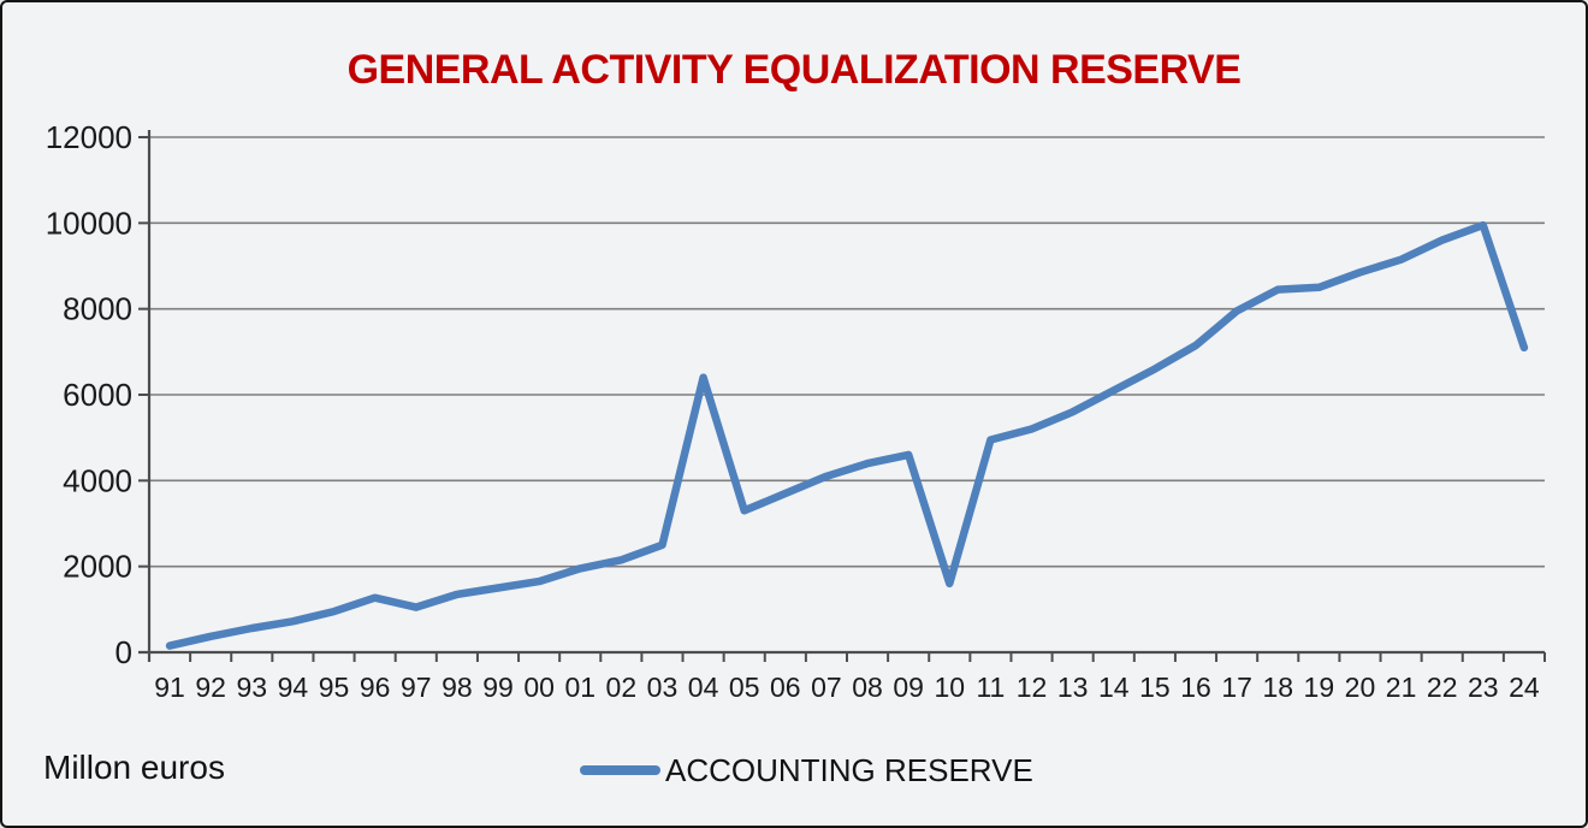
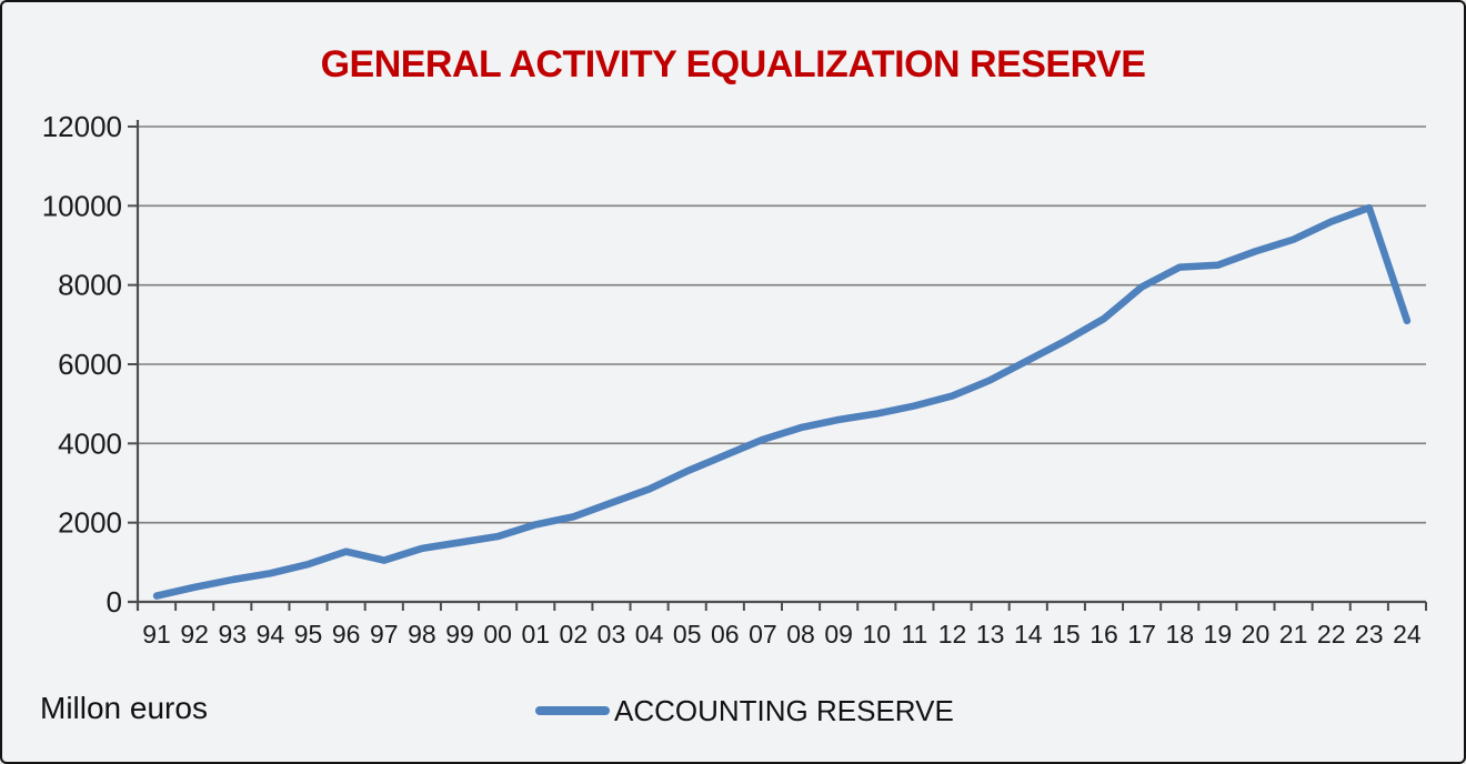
04: 6400 -> 2800
10: 1600 -> 4800
